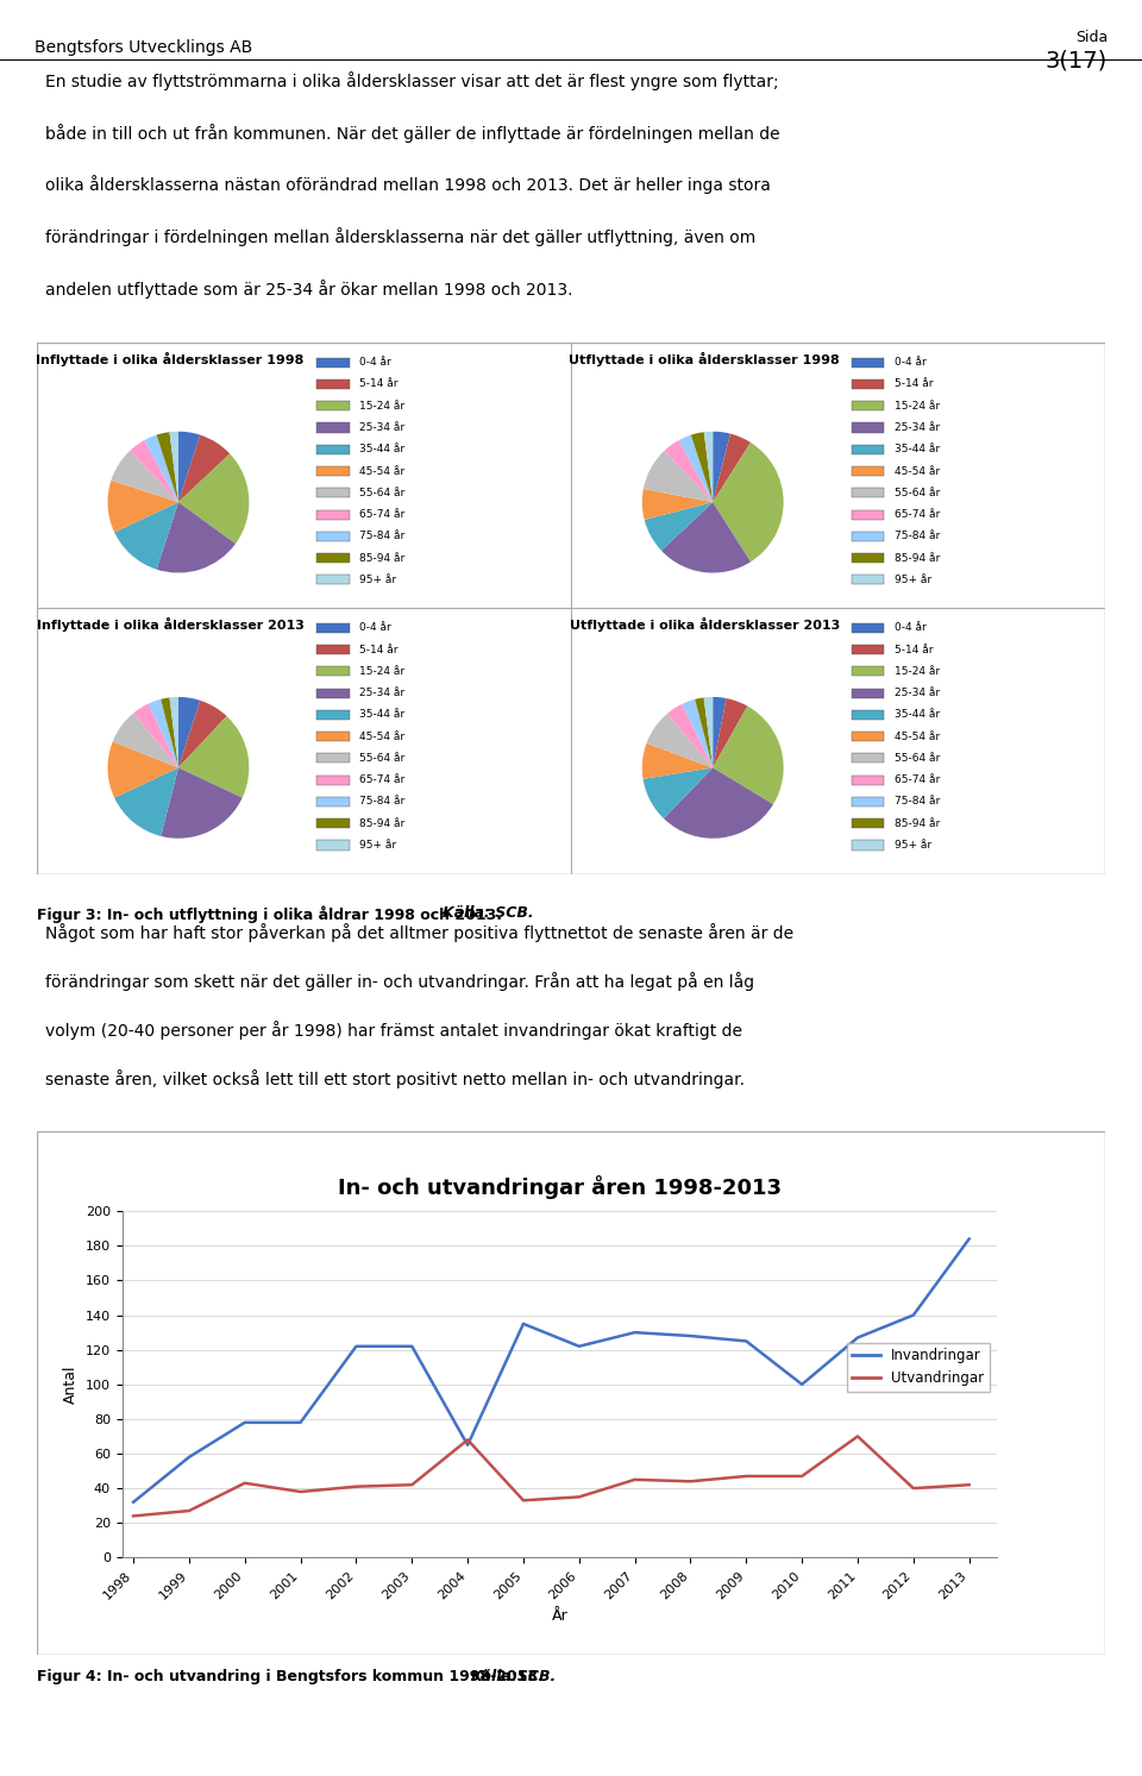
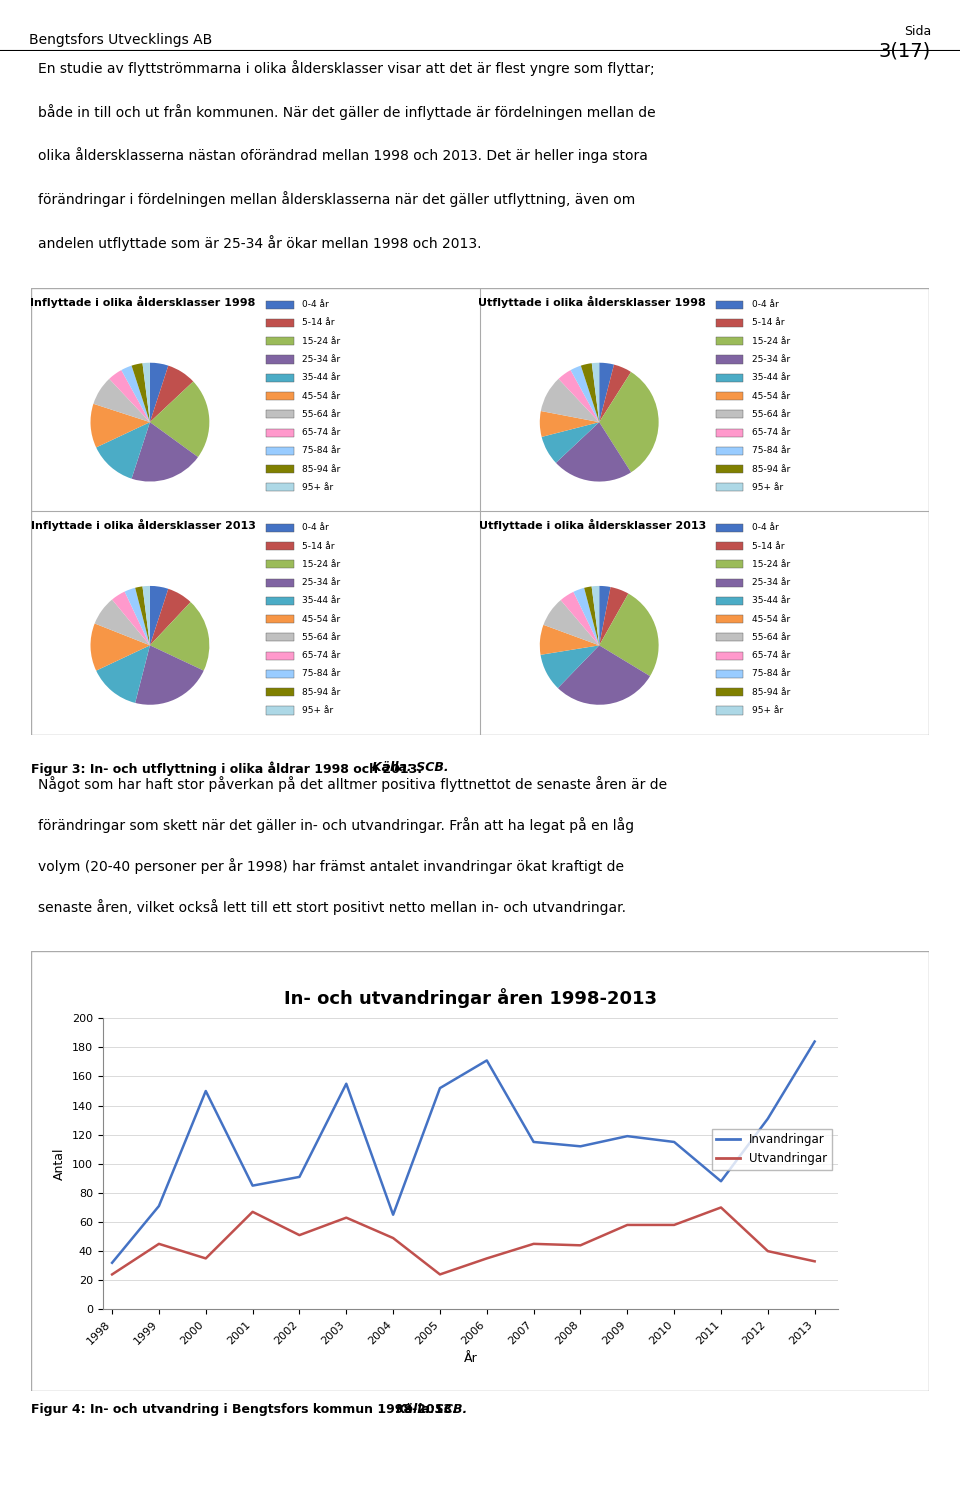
Invandringar/1999: 58 -> 71
Utvandringar/1999: 27 -> 45
Invandringar/2000: 78 -> 150
Utvandringar/2000: 43 -> 35
Invandringar/2001: 78 -> 85
Utvandringar/2001: 38 -> 67
Invandringar/2002: 122 -> 91
Utvandringar/2002: 41 -> 51
Invandringar/2003: 122 -> 155
Utvandringar/2003: 42 -> 63
Utvandringar/2004: 68 -> 49
Invandringar/2005: 135 -> 152
Utvandringar/2005: 33 -> 24
Invandringar/2006: 122 -> 171
Invandringar/2007: 130 -> 115
Invandringar/2008: 128 -> 112
Invandringar/2009: 125 -> 119
Utvandringar/2009: 47 -> 58
Invandringar/2010: 100 -> 115
Utvandringar/2010: 47 -> 58
Invandringar/2011: 127 -> 88
Invandringar/2012: 140 -> 131
Utvandringar/2013: 42 -> 33
